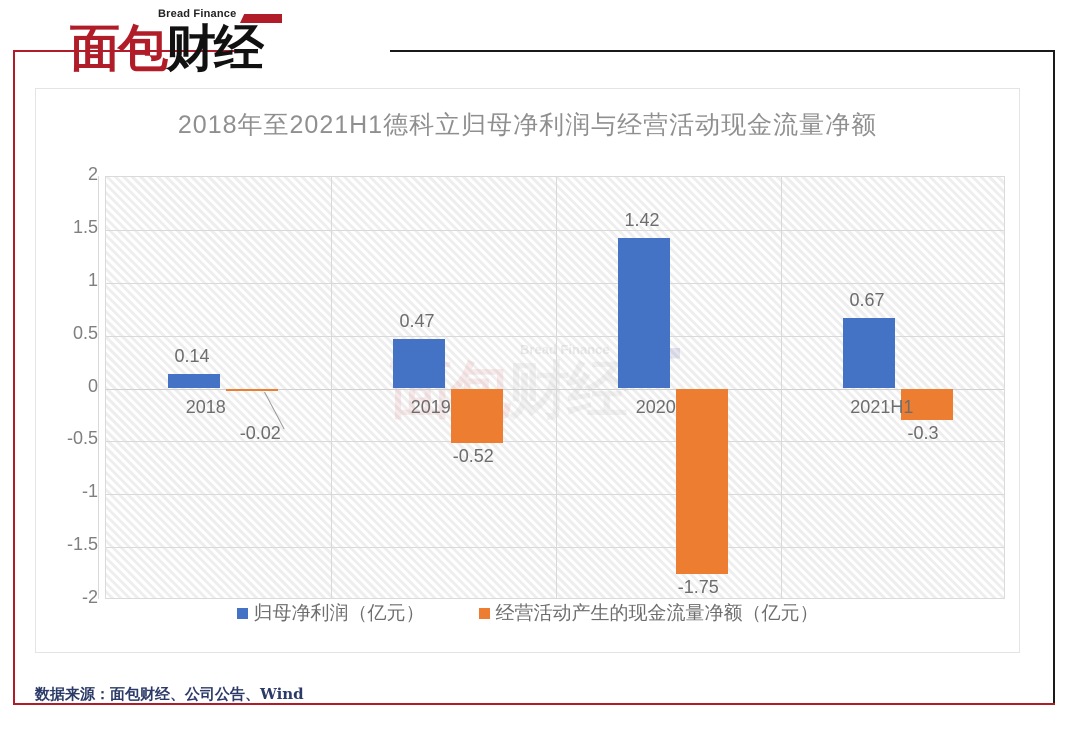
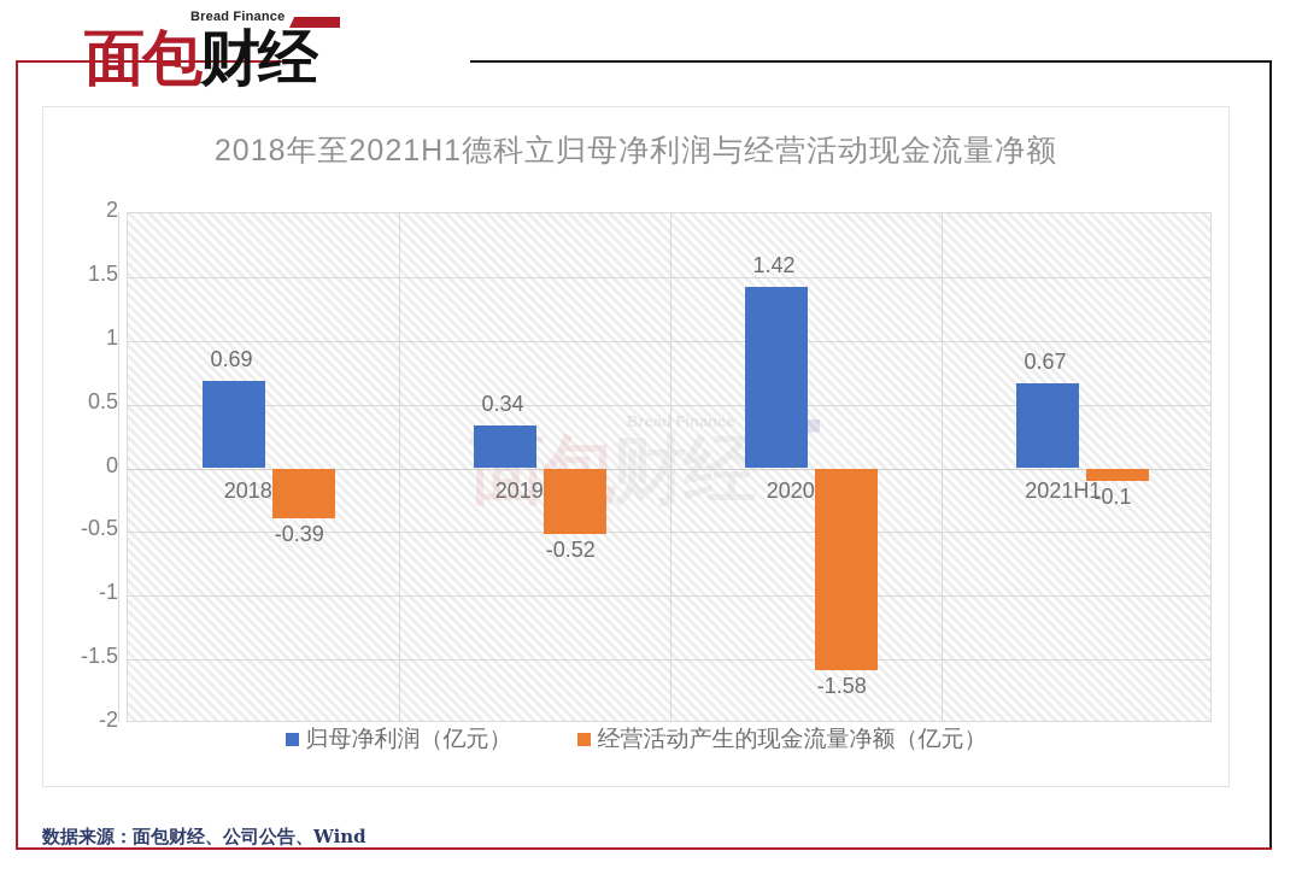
归母净利润（亿元）/2018: 0.14 -> 0.69
经营活动产生的现金流量净额（亿元）/2018: -0.02 -> -0.39
归母净利润（亿元）/2019: 0.47 -> 0.34
经营活动产生的现金流量净额（亿元）/2020: -1.75 -> -1.58
经营活动产生的现金流量净额（亿元）/2021H1: -0.3 -> -0.1
